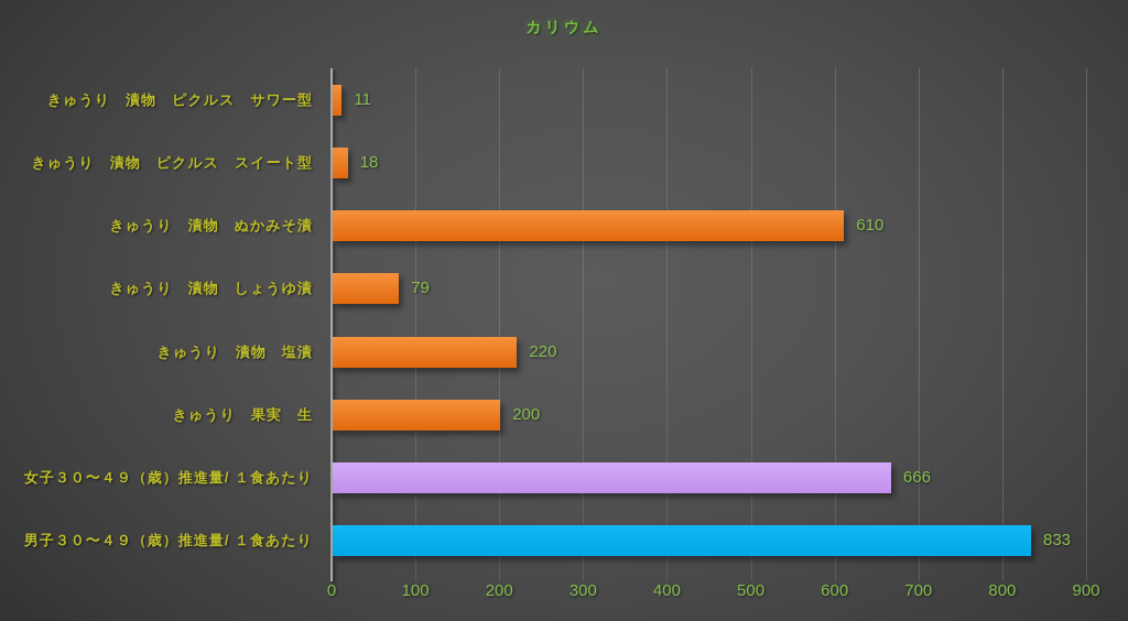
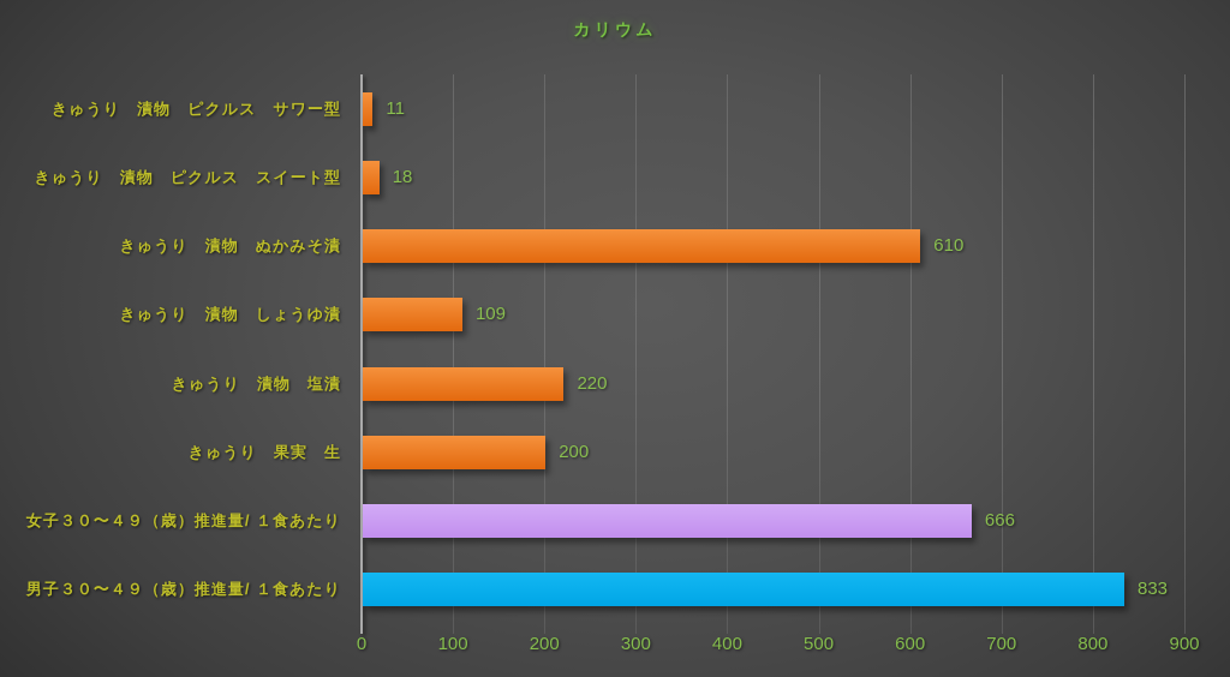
きゅうり 漬物 しょうゆ漬: 79 -> 109
